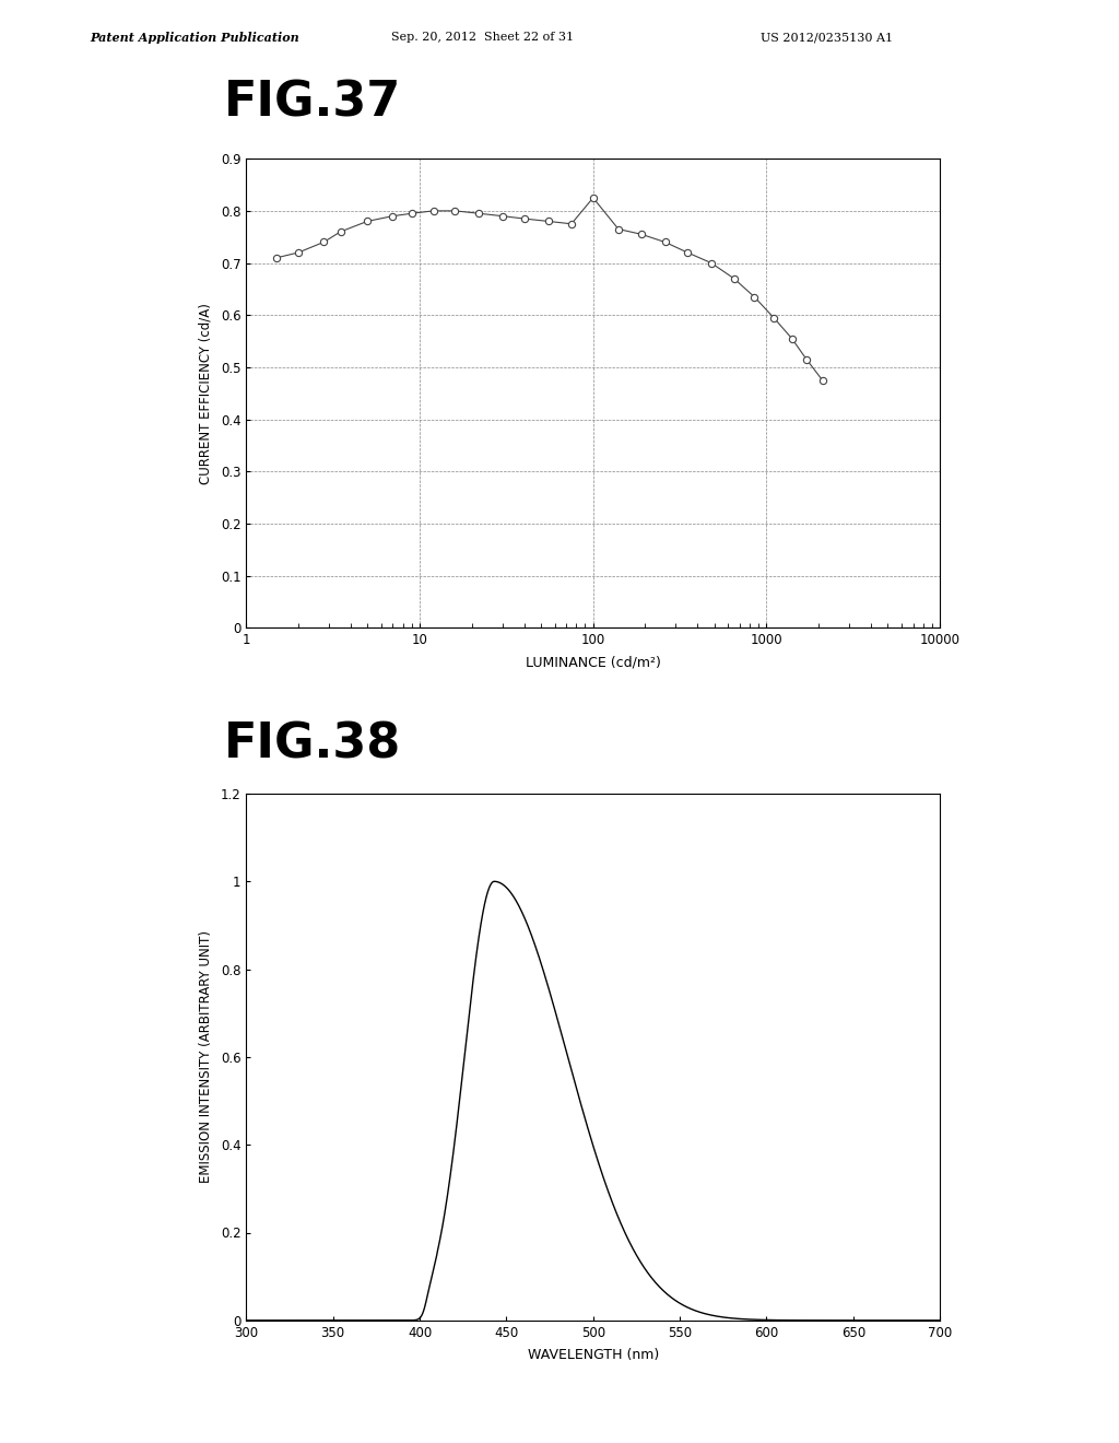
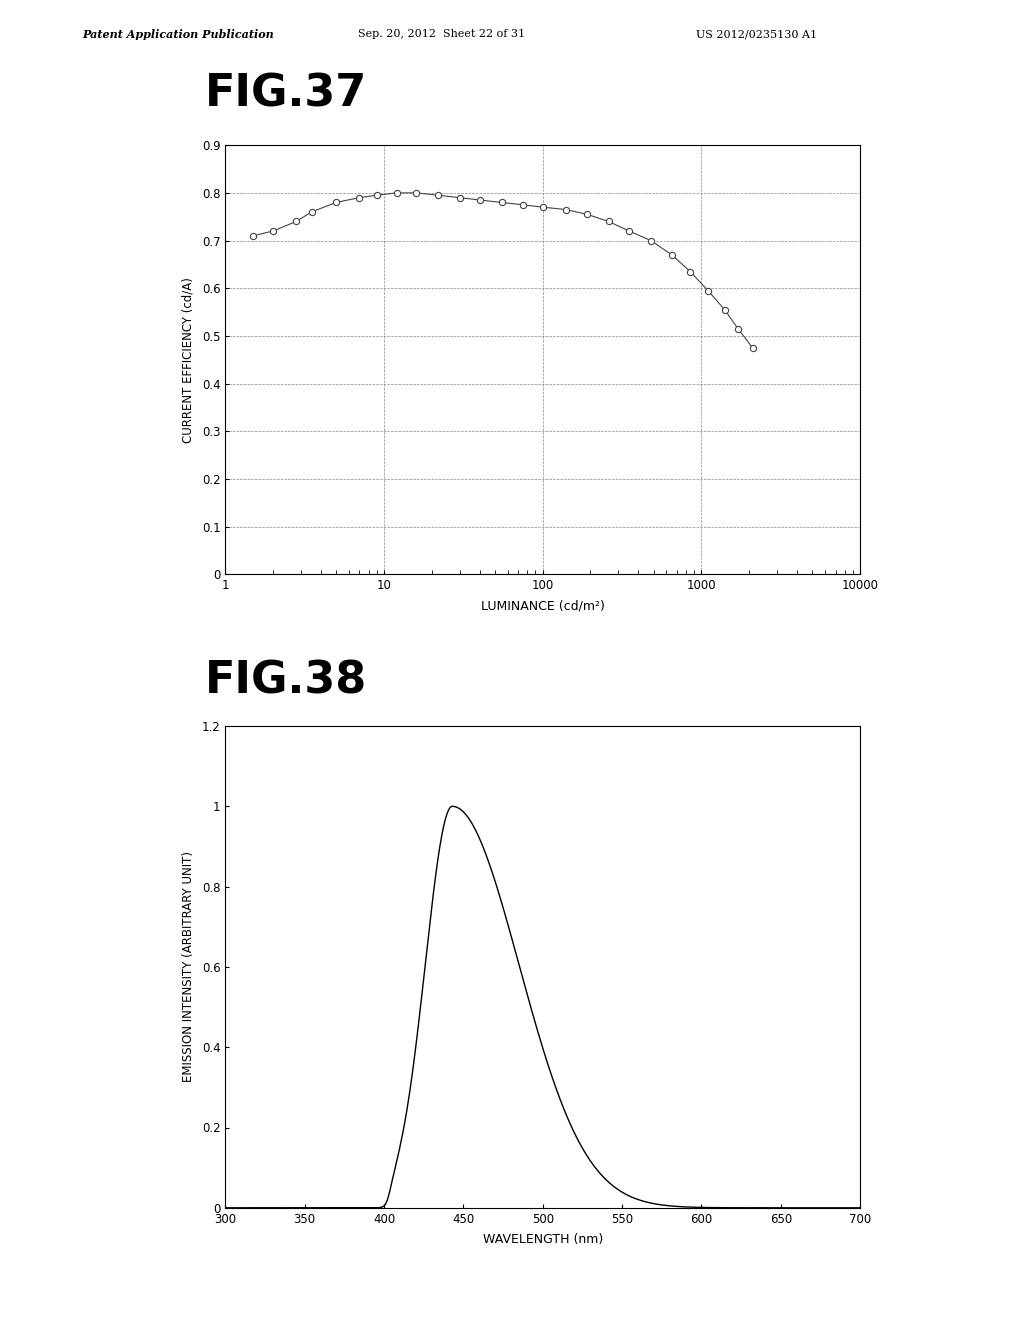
100: 0.825 -> 0.770
